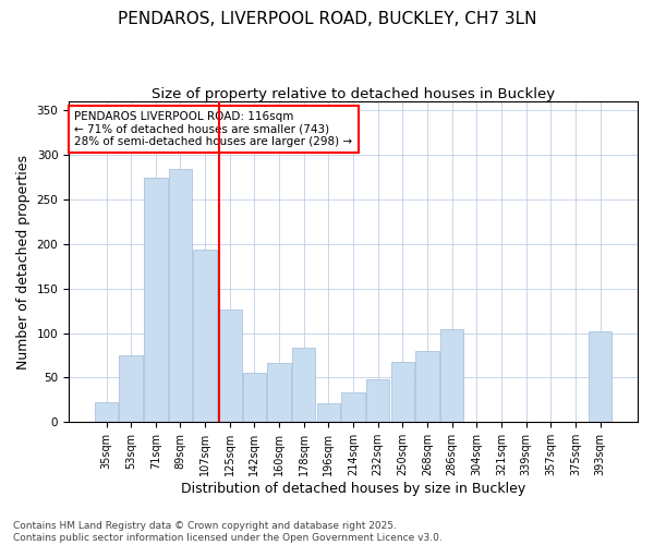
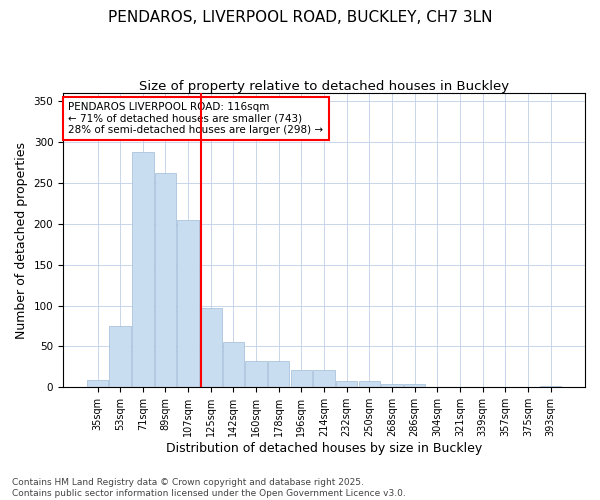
35sqm: 22 -> 9
71sqm: 274 -> 288
89sqm: 284 -> 262
107sqm: 194 -> 205
125sqm: 126 -> 97
160sqm: 66 -> 32
178sqm: 84 -> 32
214sqm: 34 -> 21
232sqm: 48 -> 8
250sqm: 68 -> 8
268sqm: 80 -> 4
286sqm: 104 -> 4
393sqm: 102 -> 2
